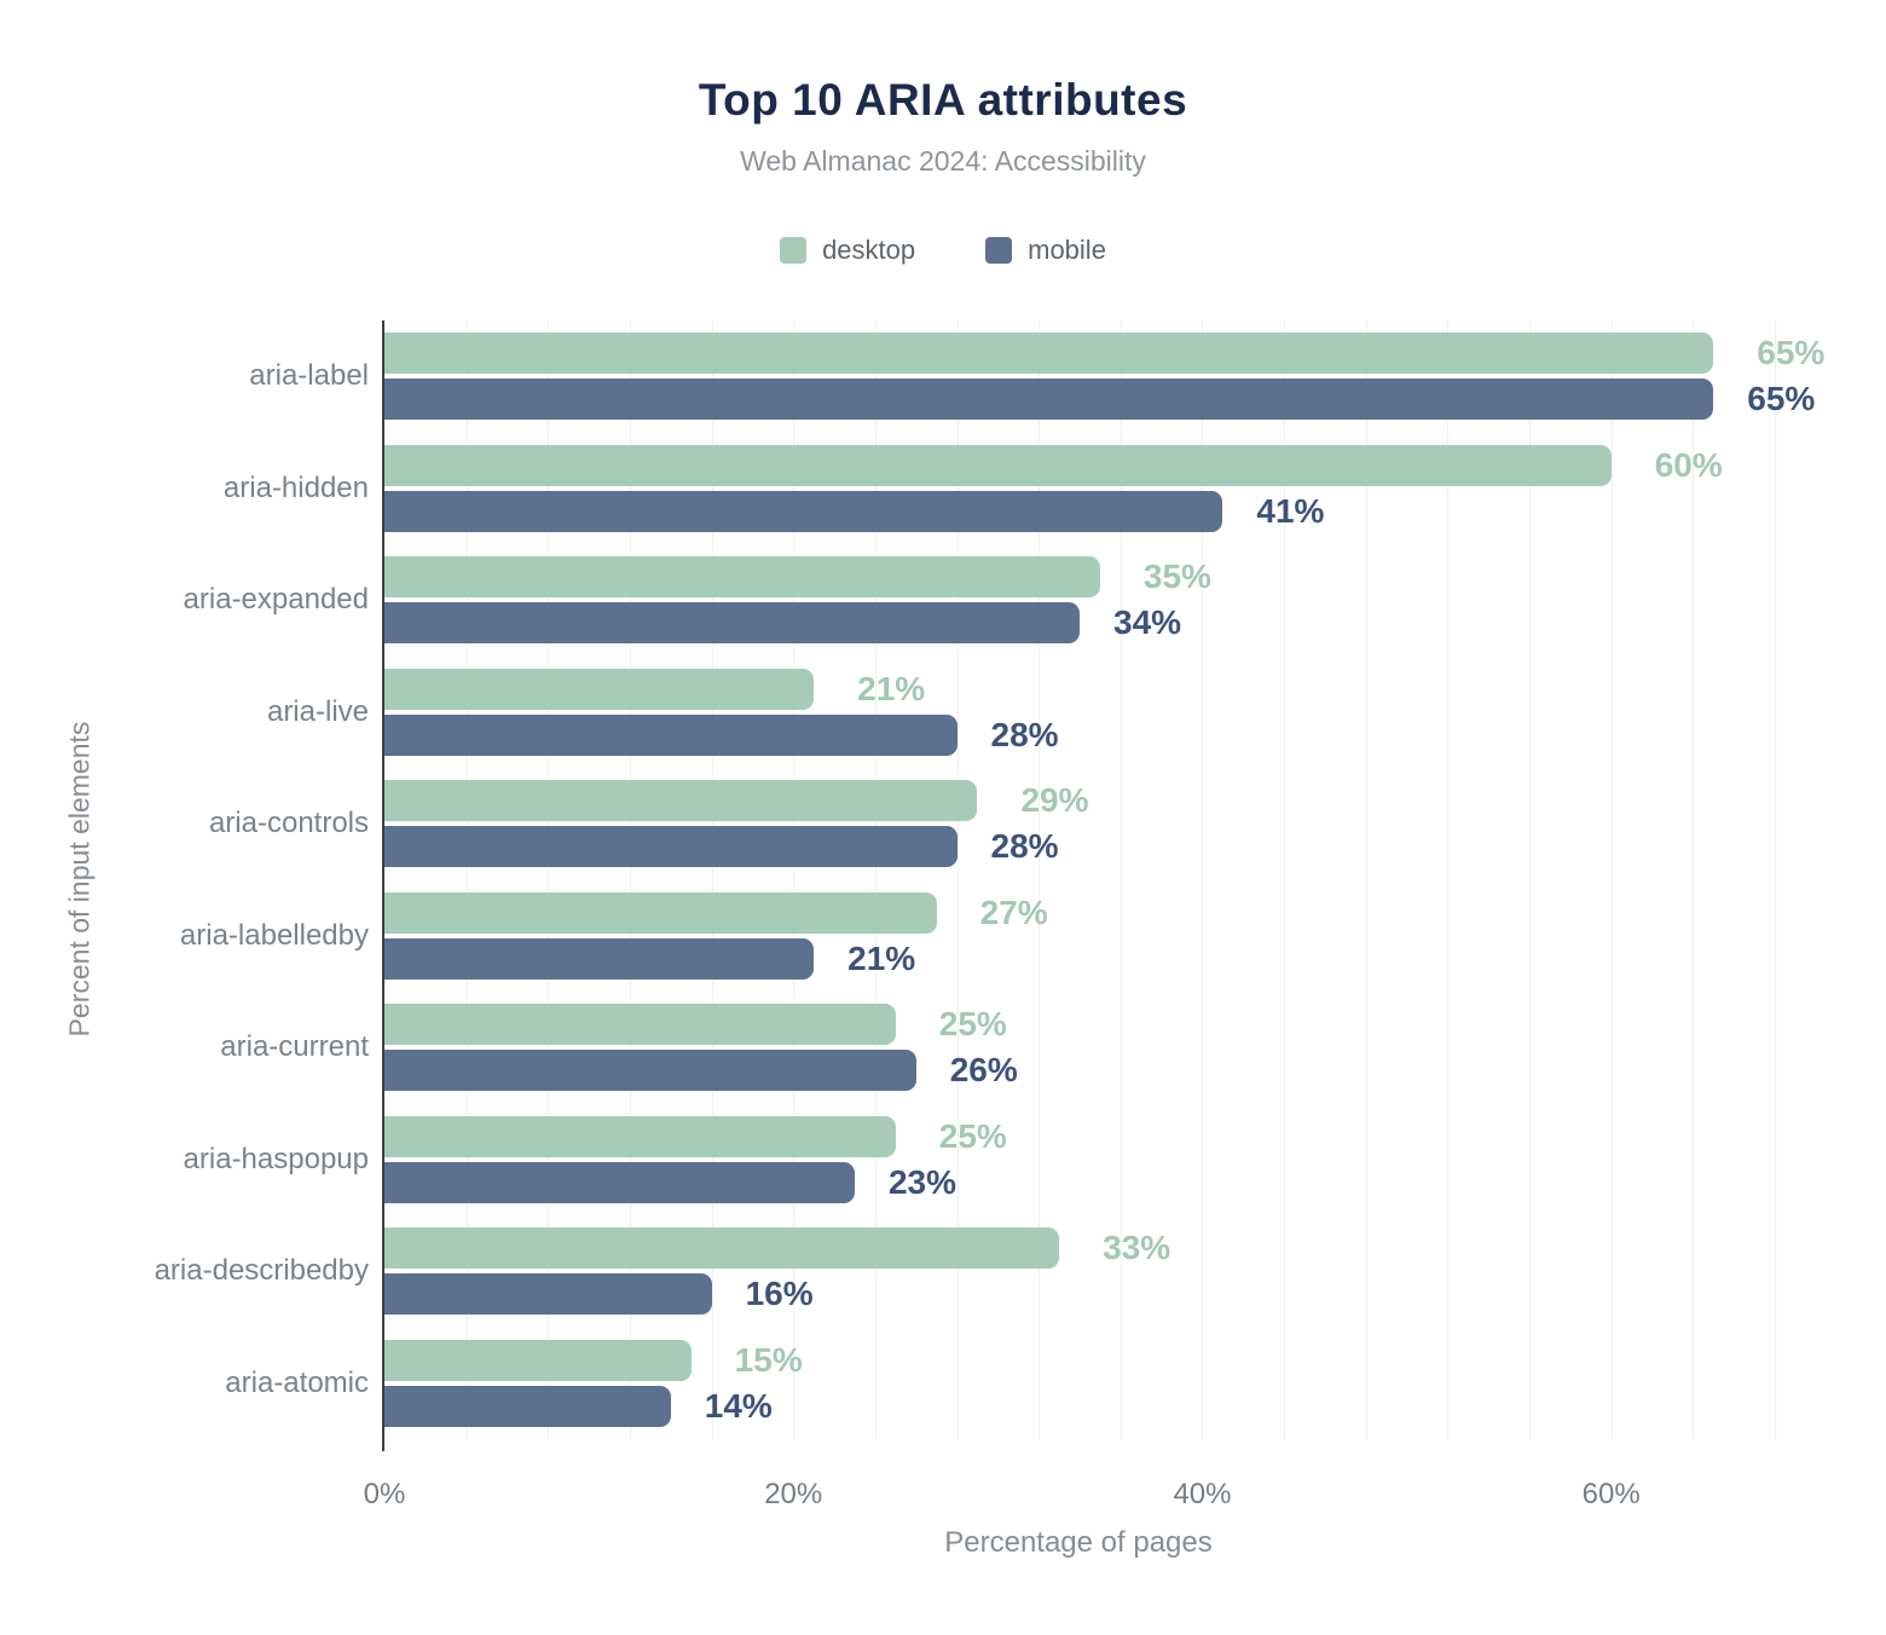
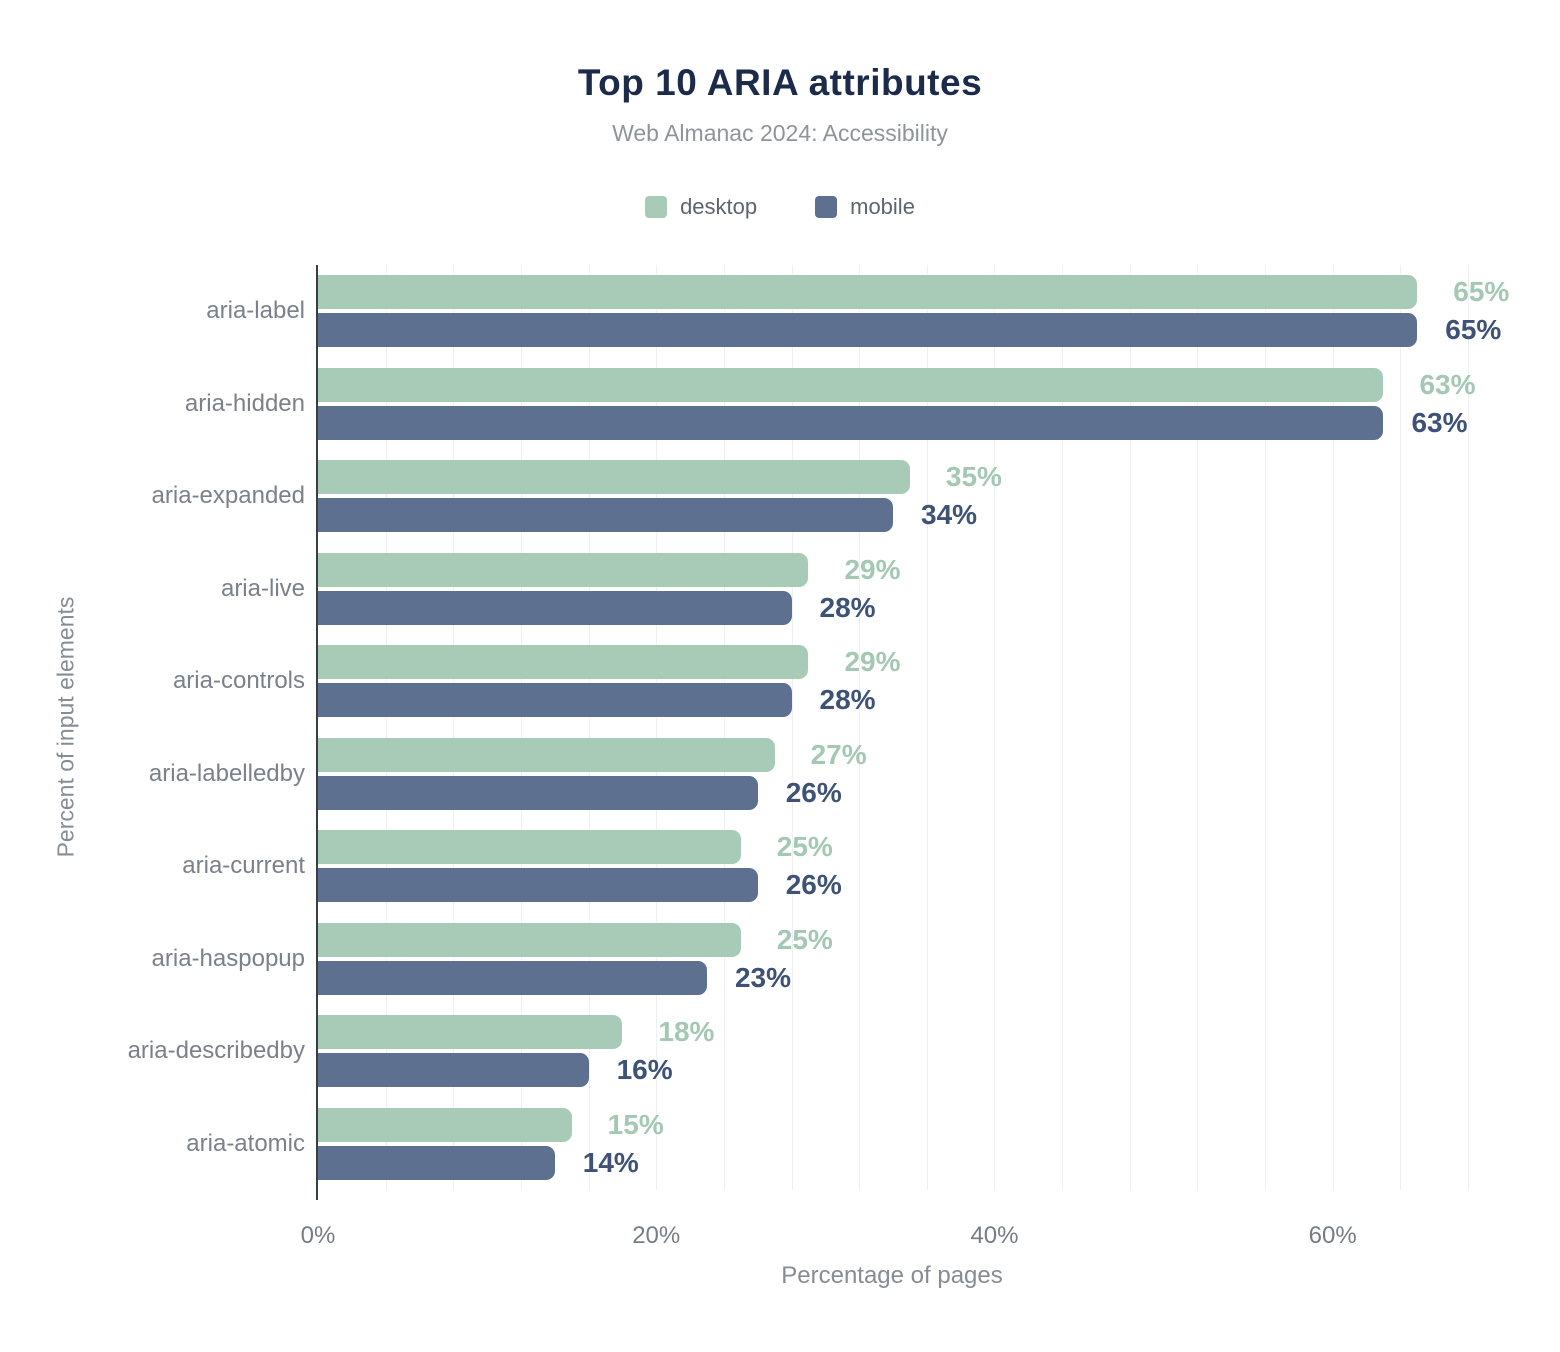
desktop/aria-hidden: 60% -> 63%
mobile/aria-hidden: 41% -> 63%
desktop/aria-live: 21% -> 29%
mobile/aria-labelledby: 21% -> 26%
desktop/aria-describedby: 33% -> 18%
